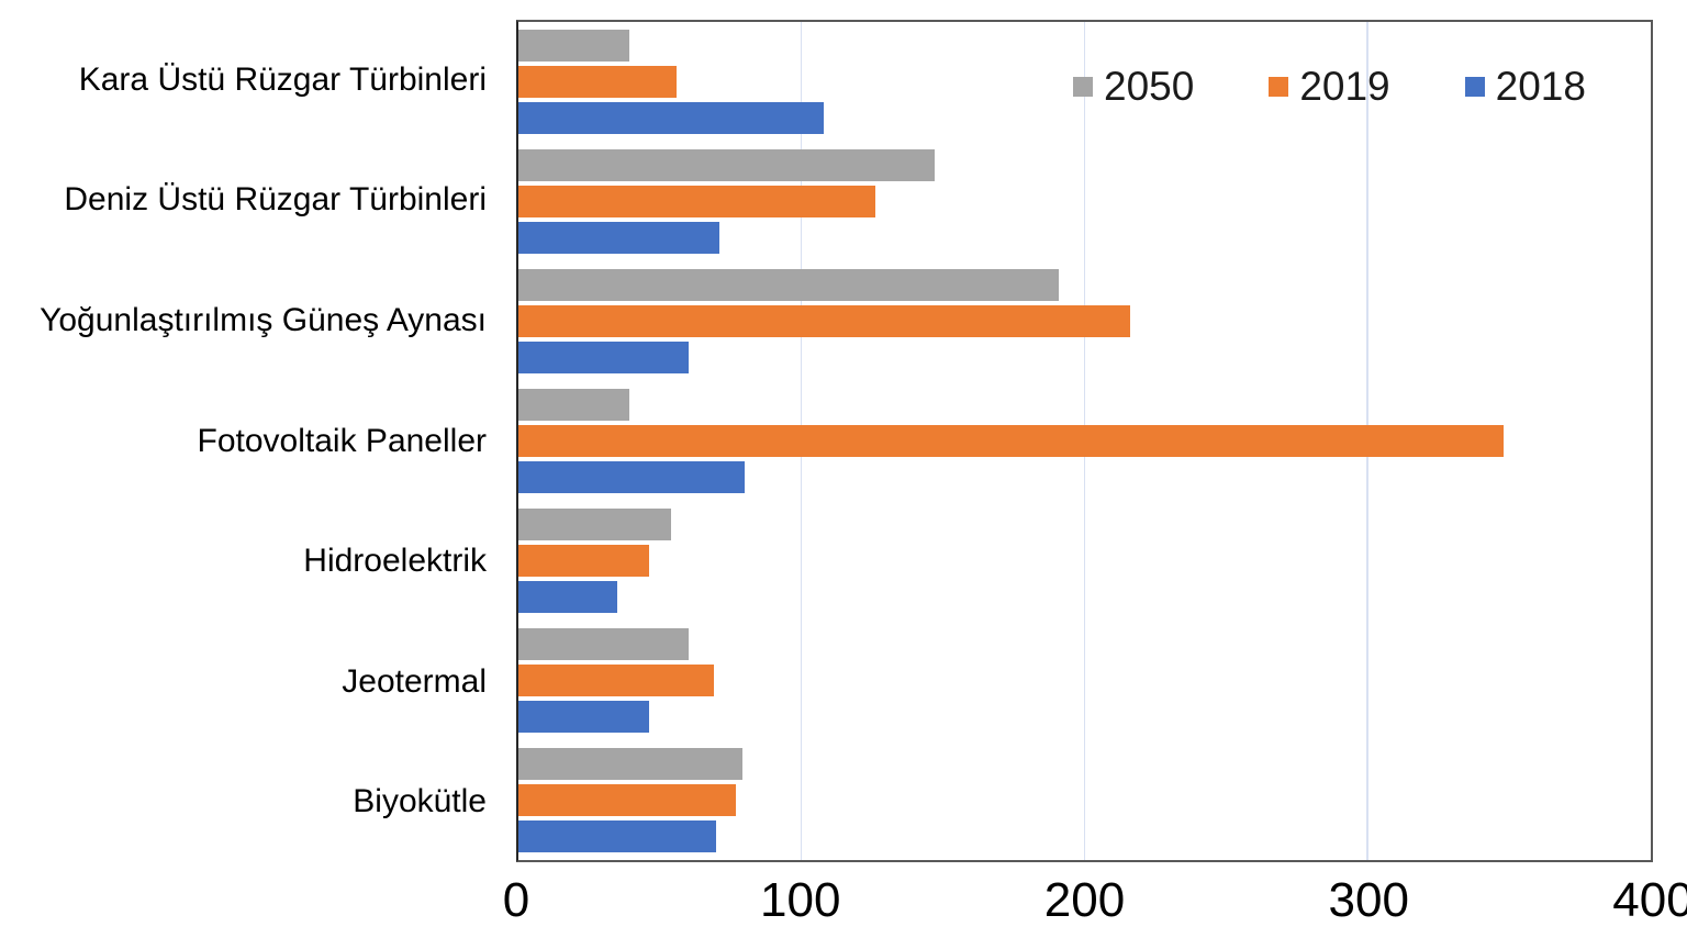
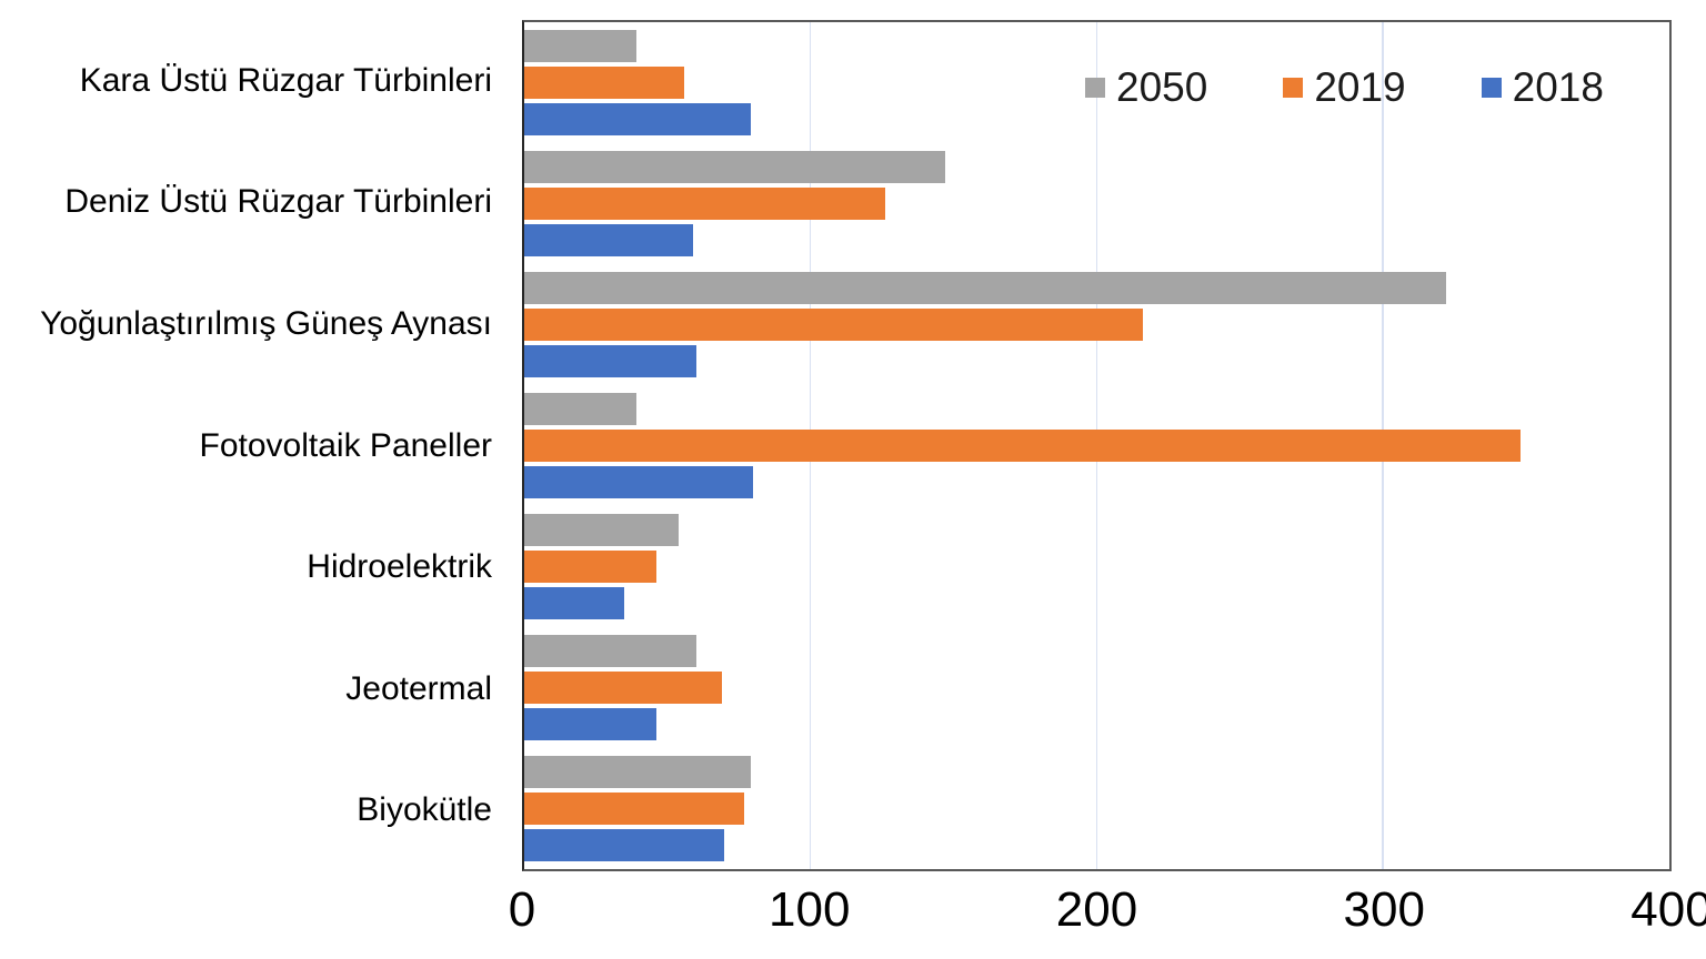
2018/Kara Üstü Rüzgar Türbinleri: 108 -> 79
2018/Deniz Üstü Rüzgar Türbinleri: 71 -> 59
2050/Yoğunlaştırılmış Güneş Aynası: 191 -> 322
